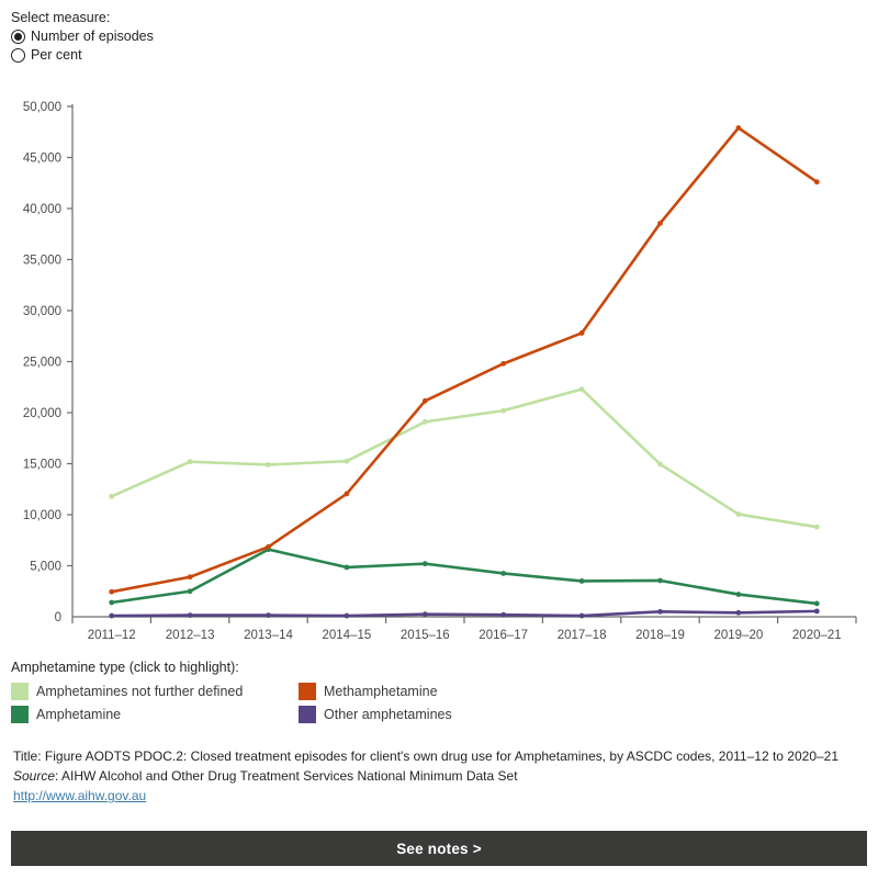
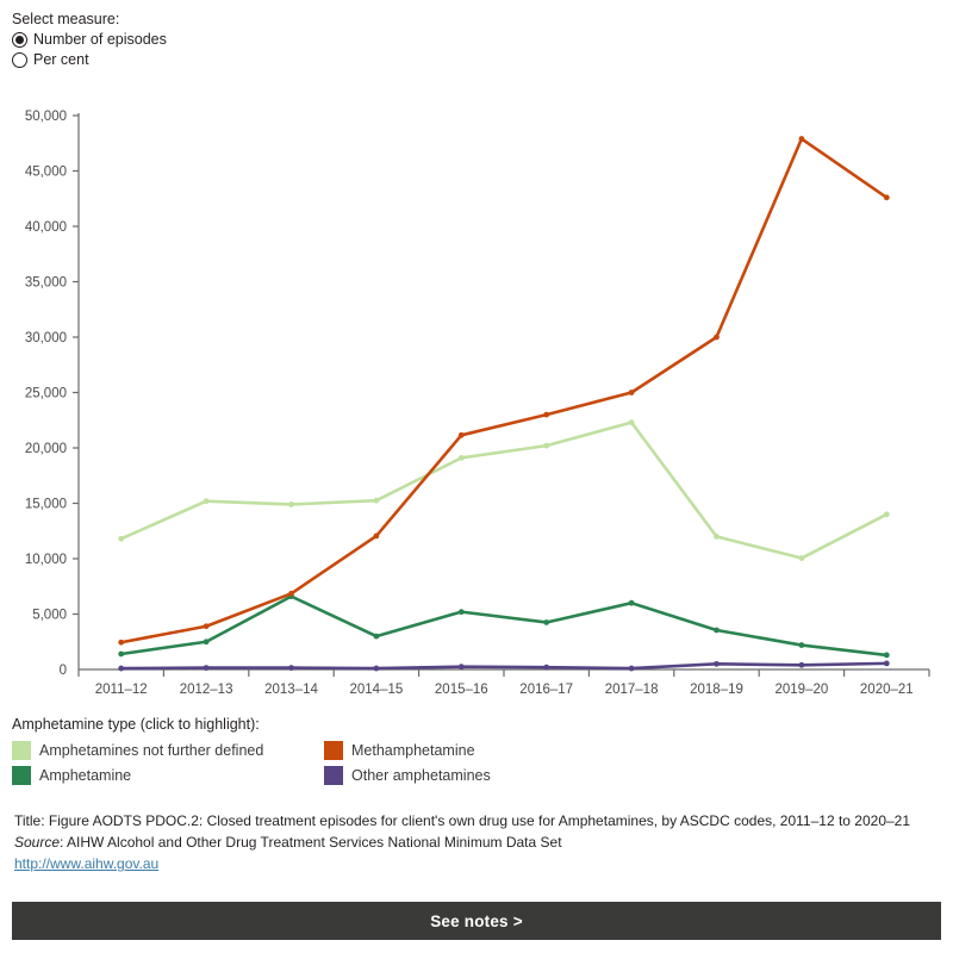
Amphetamine/2014–15: 5000 -> 3000
Methamphetamine/2016–17: 25000 -> 23000
Methamphetamine/2017–18: 28000 -> 25000
Amphetamine/2017–18: 4000 -> 6000
Amphetamines not further defined/2018–19: 15000 -> 12000
Methamphetamine/2018–19: 39000 -> 30000
Amphetamines not further defined/2020–21: 9000 -> 14000
